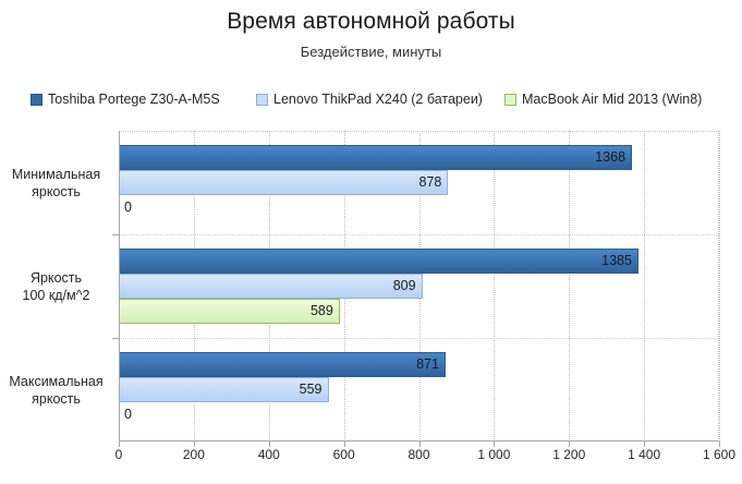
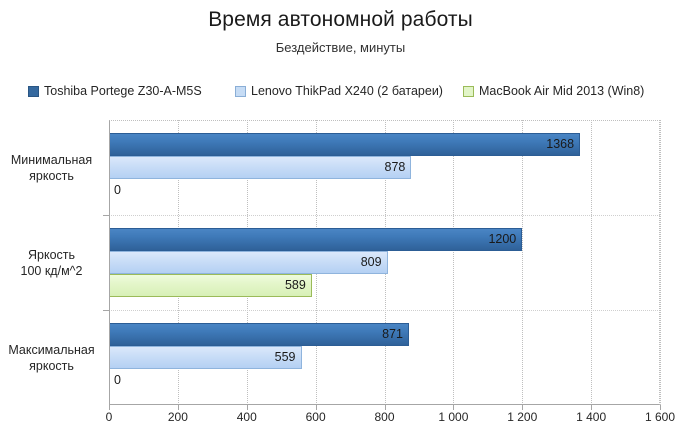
Toshiba Portege Z30-A-M5S/Яркость 100 кд/м^2: 1385 -> 1200
